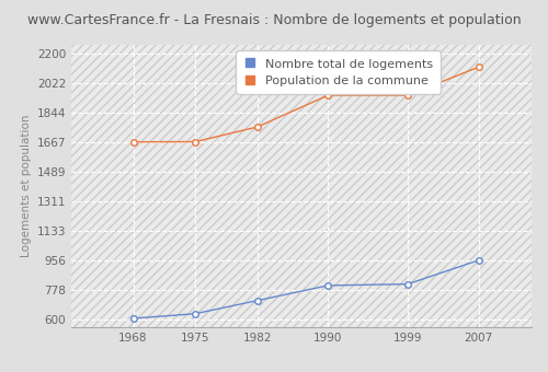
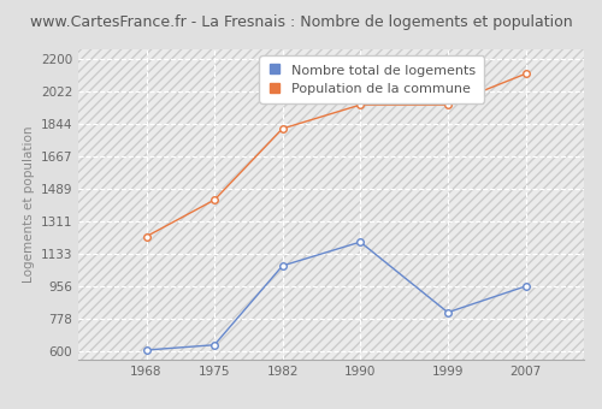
Population de la commune/1968: 1670 -> 1230
Population de la commune/1975: 1670 -> 1430
Nombre total de logements/1982: 720 -> 1070
Population de la commune/1982: 1760 -> 1820
Nombre total de logements/1990: 810 -> 1200
